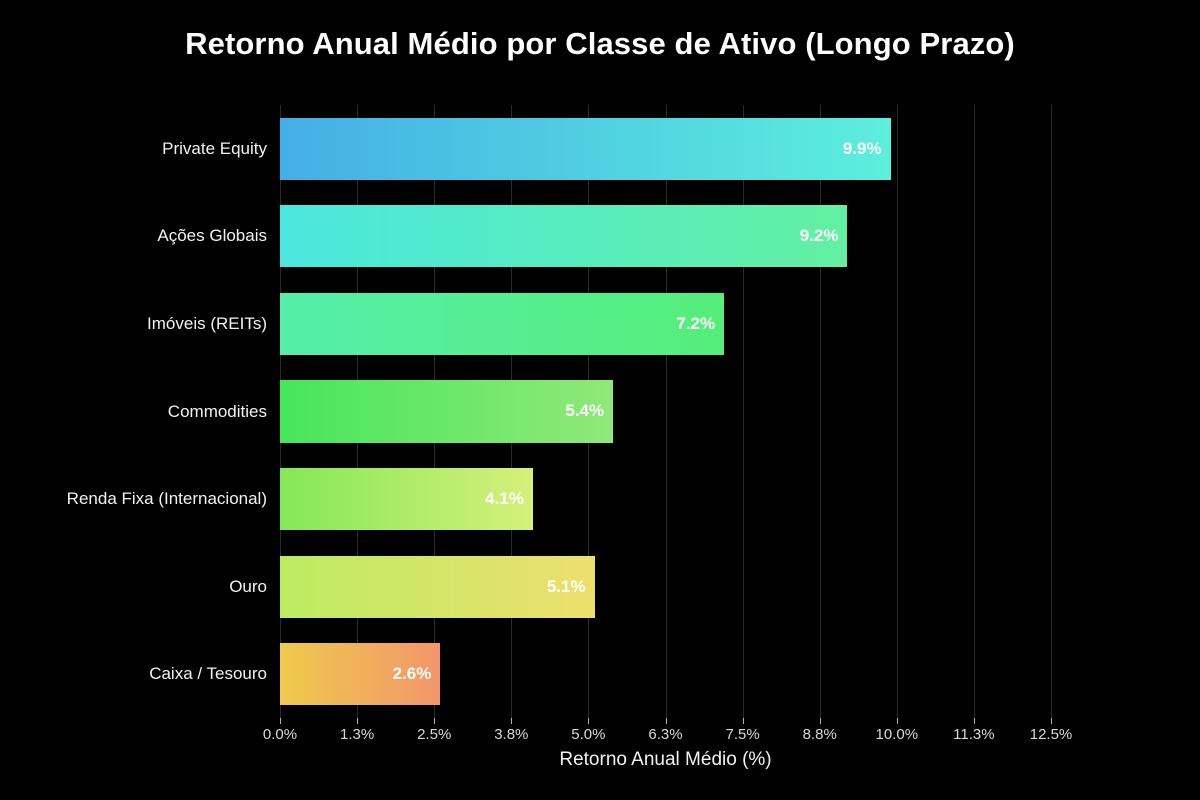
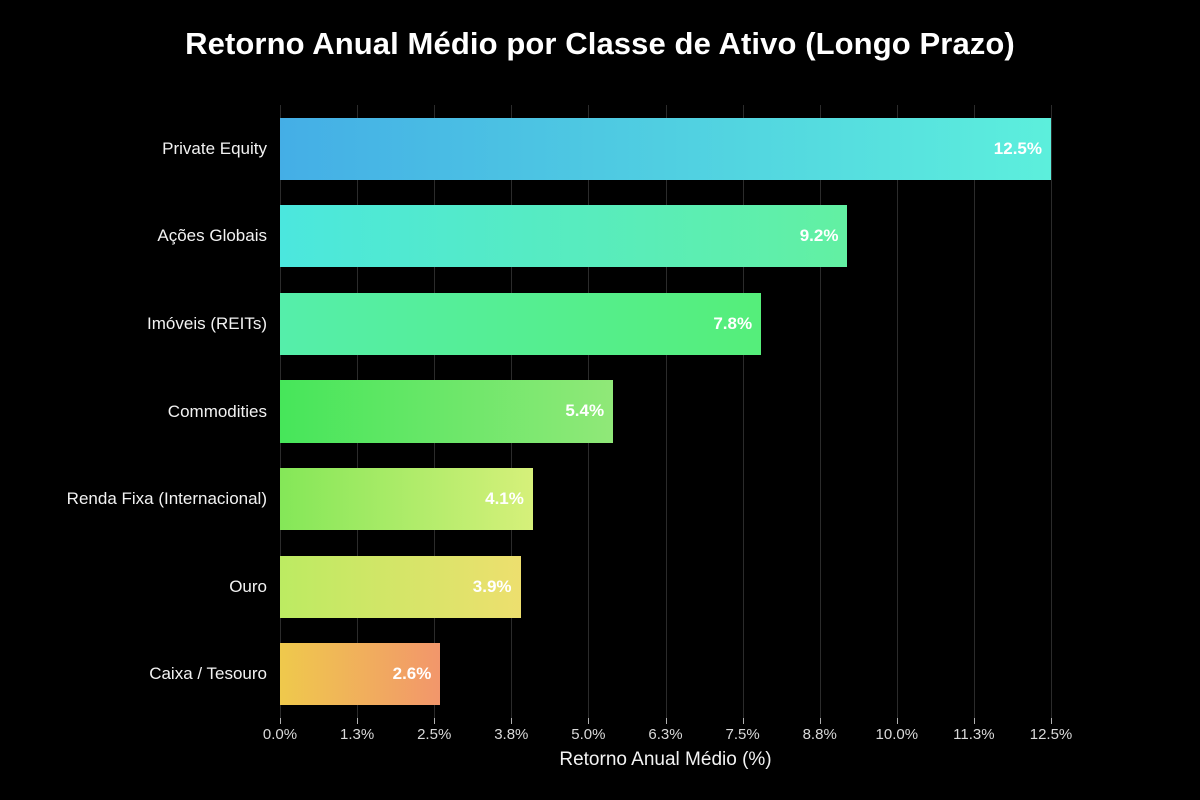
Private Equity: 9.9% -> 12.5%
Imóveis (REITs): 7.2% -> 7.8%
Ouro: 5.1% -> 3.9%
